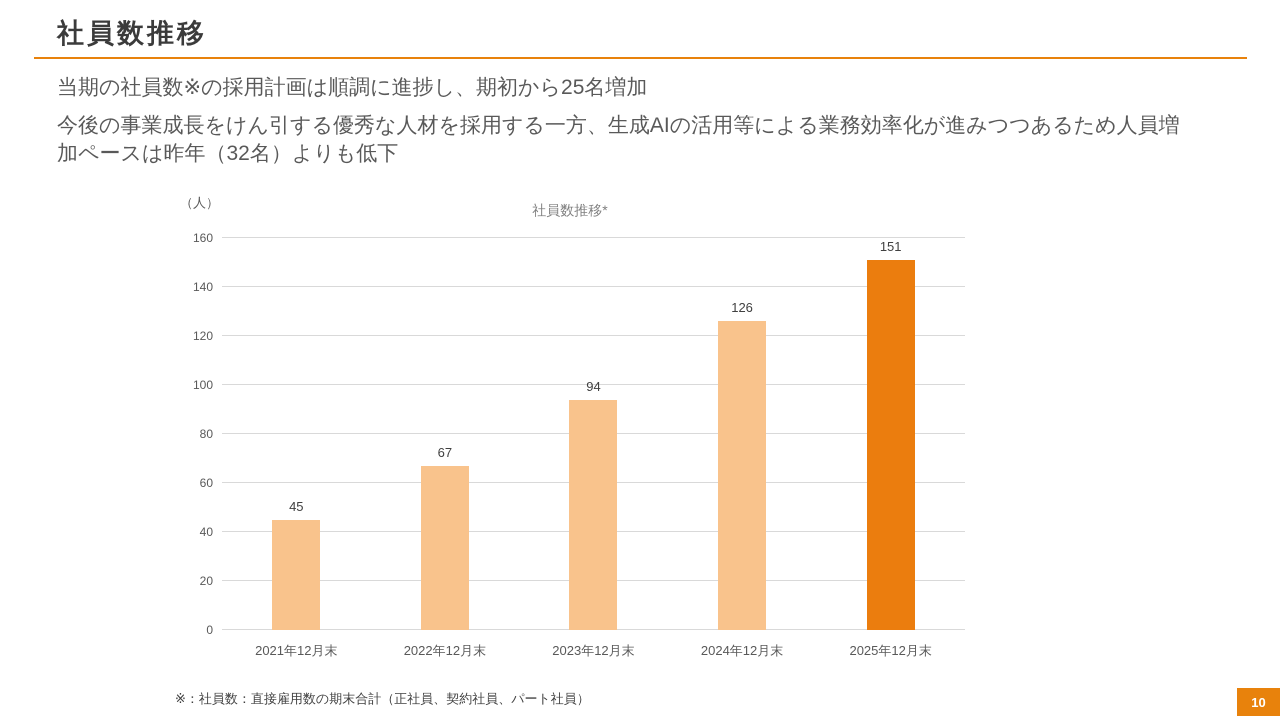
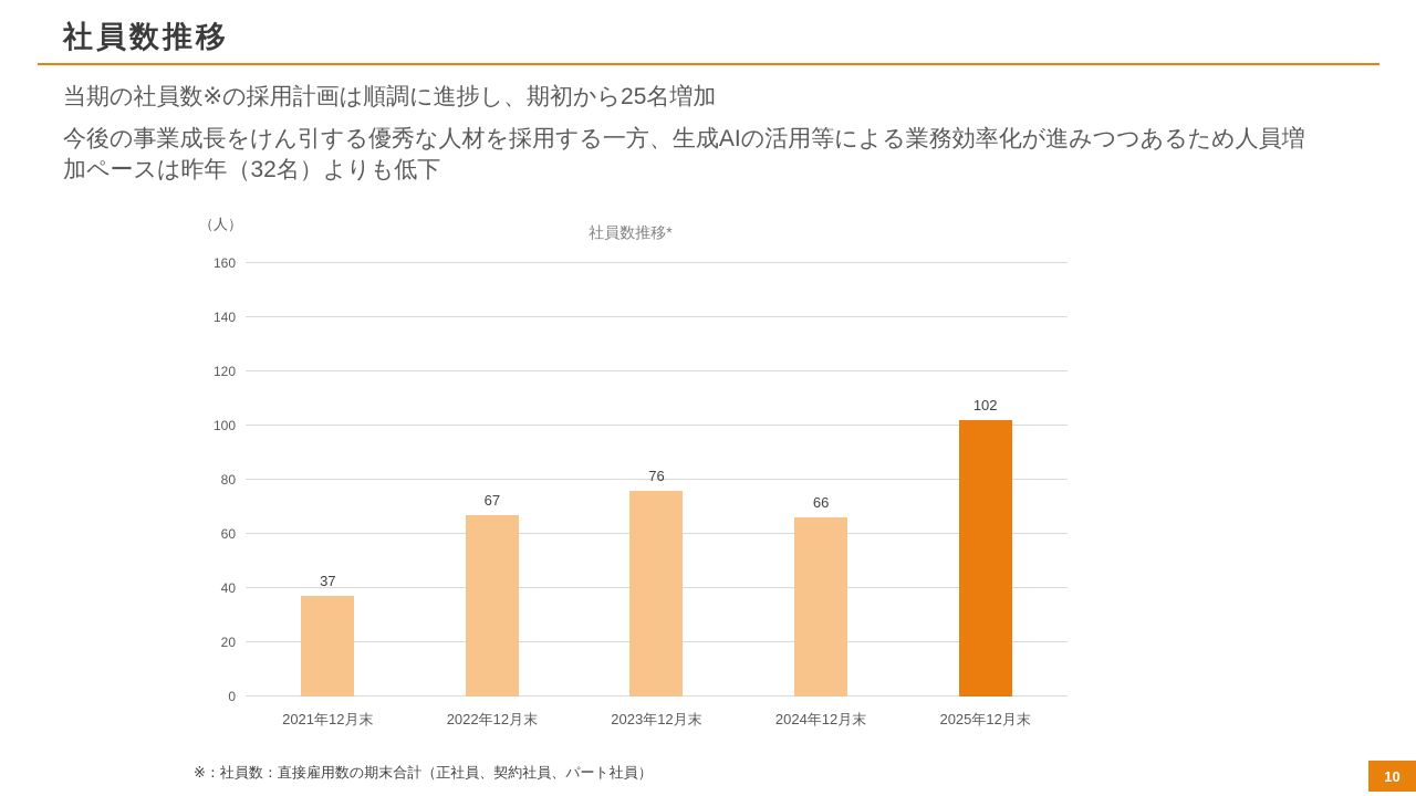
2021年12月末: 45 -> 37
2023年12月末: 94 -> 76
2024年12月末: 126 -> 66
2025年12月末: 151 -> 102
